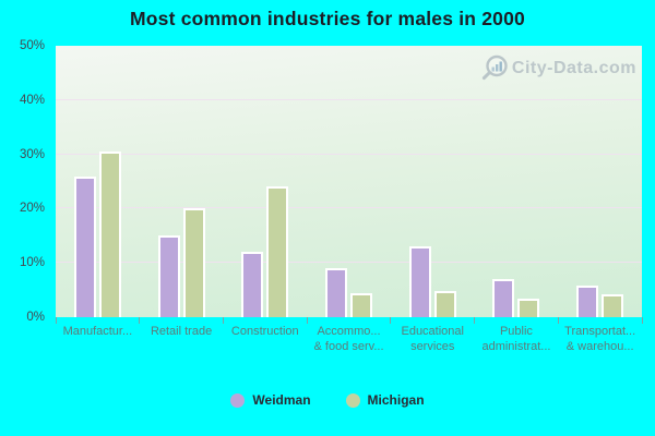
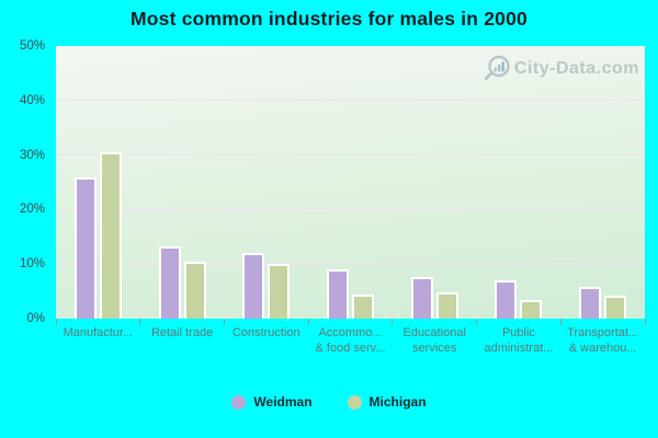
Weidman/Retail trade: 15% -> 13%
Michigan/Retail trade: 20% -> 10%
Michigan/Construction: 24% -> 10%
Weidman/Educational services: 13% -> 8%
